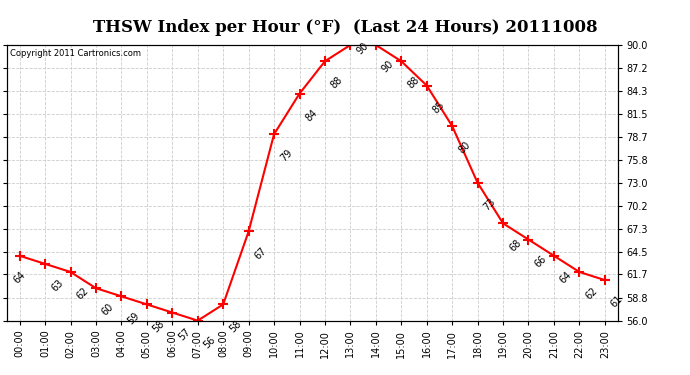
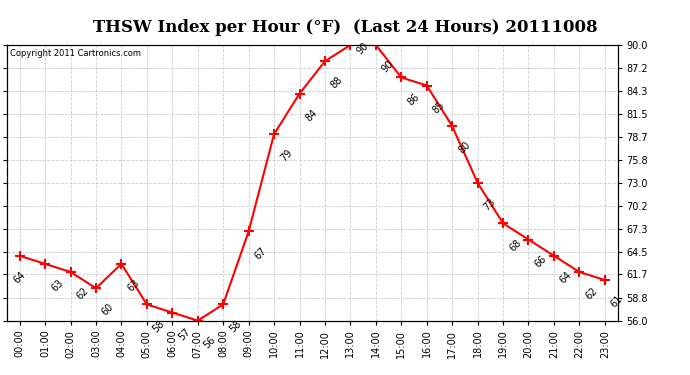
04:00: 59 -> 63
15:00: 88 -> 86
